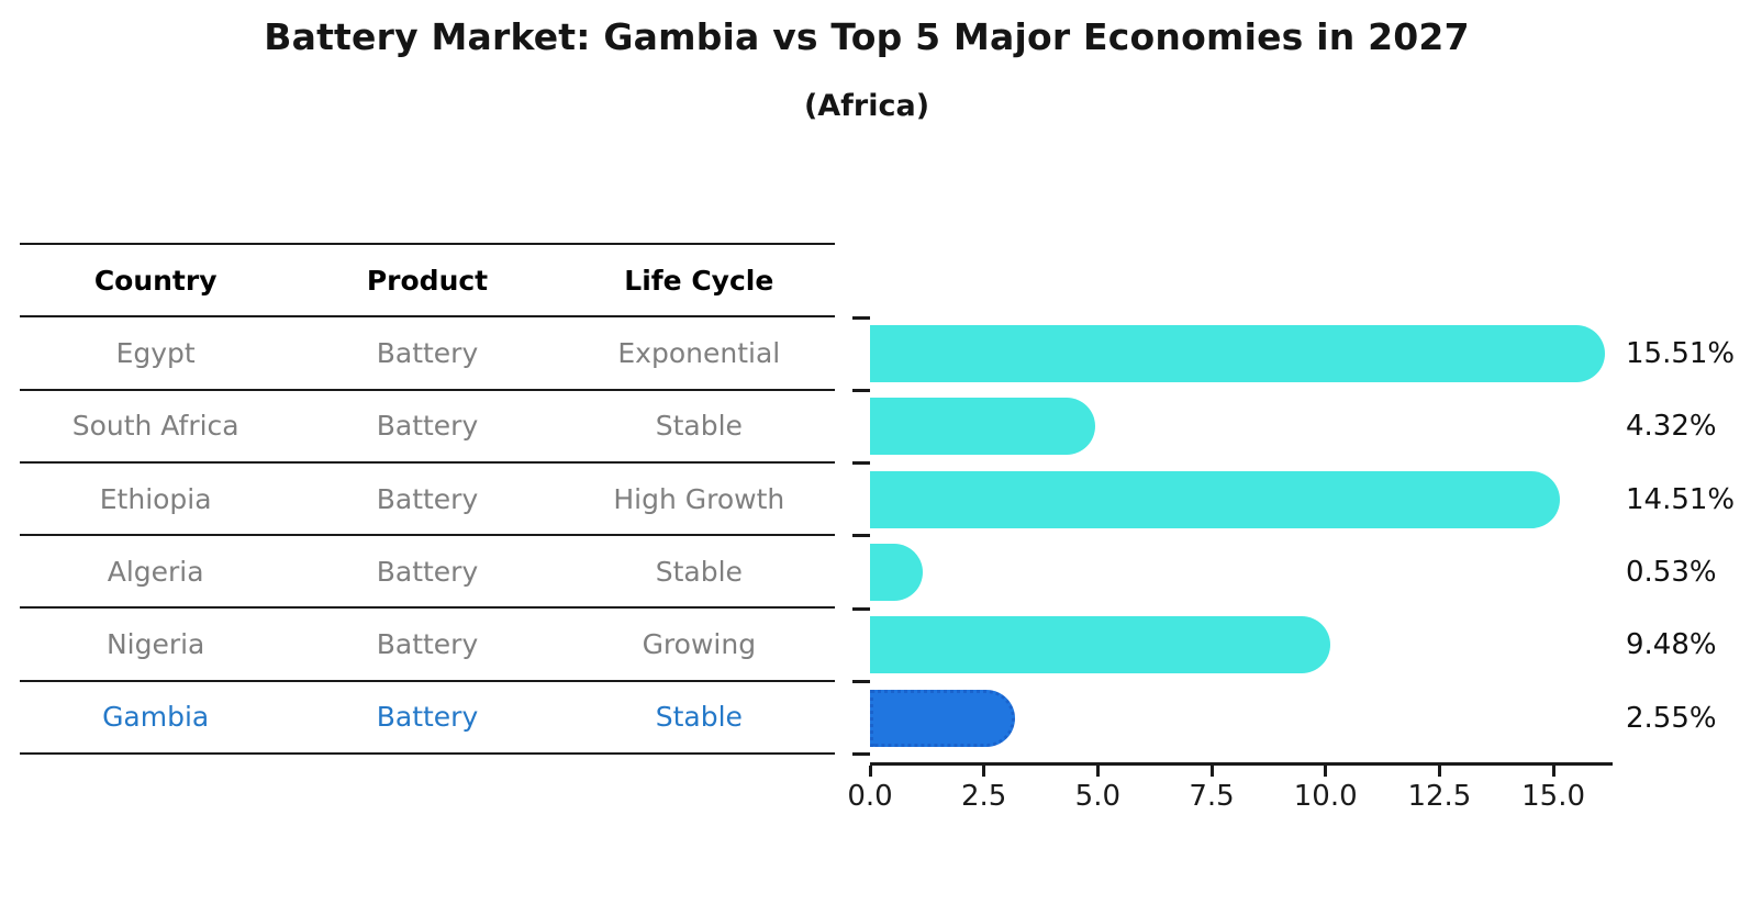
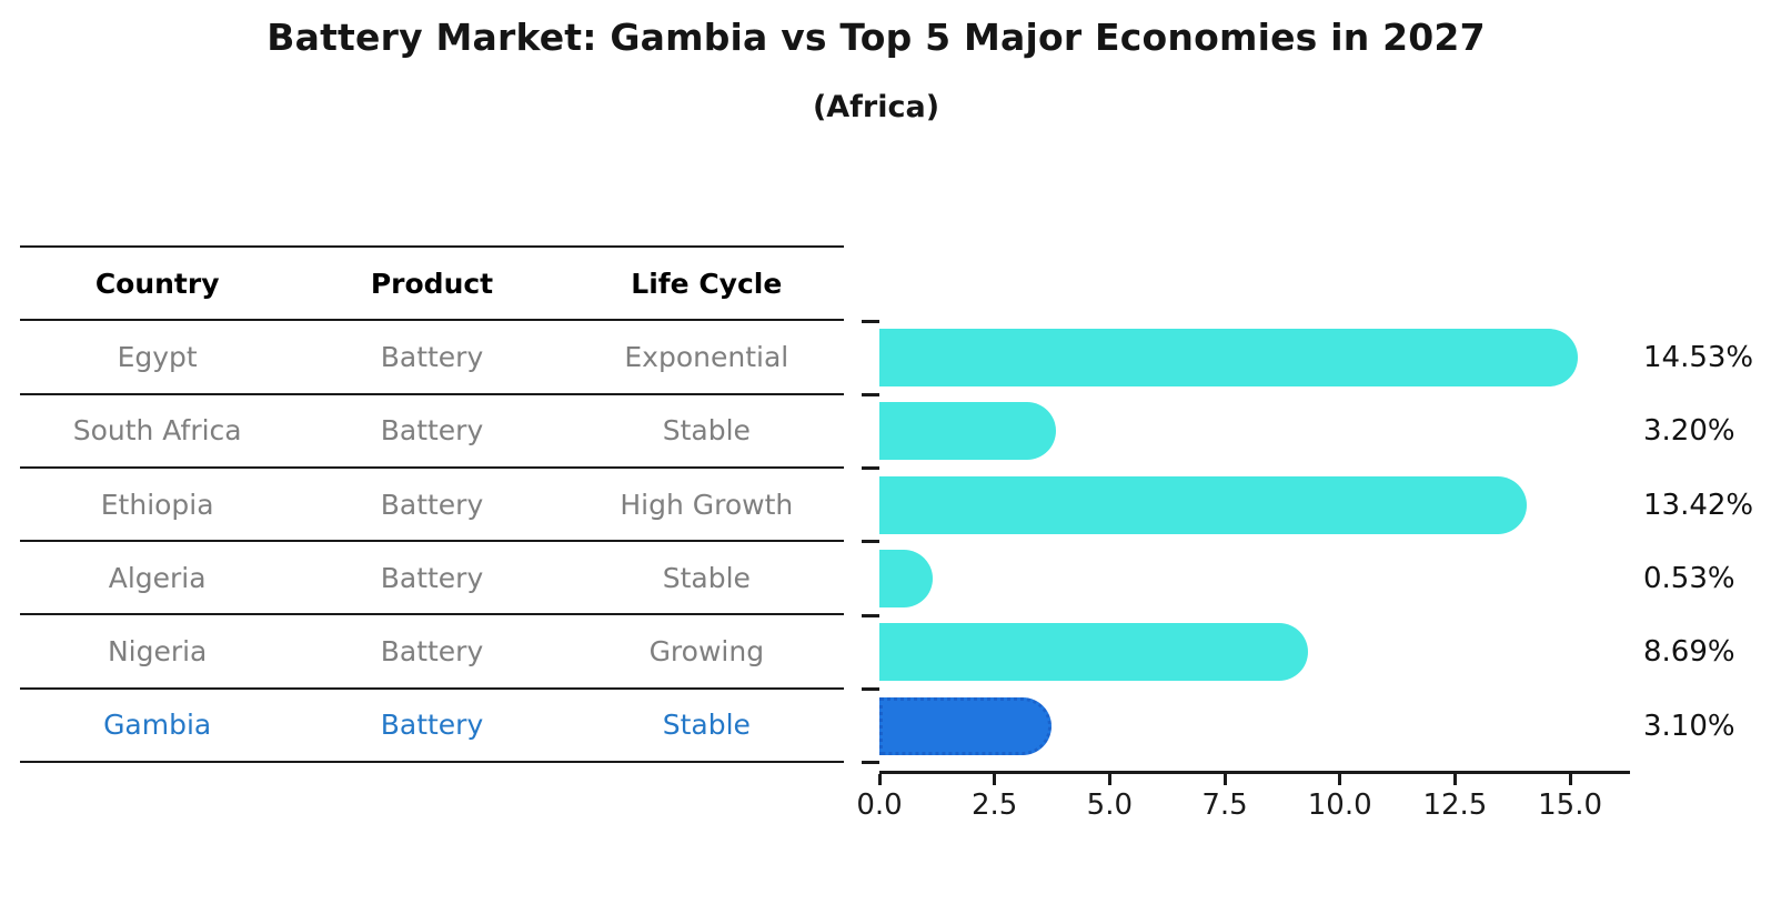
Egypt: 15.51% -> 14.53%
South Africa: 4.32% -> 3.20%
Ethiopia: 14.51% -> 13.42%
Nigeria: 9.48% -> 8.69%
Gambia: 2.55% -> 3.10%
